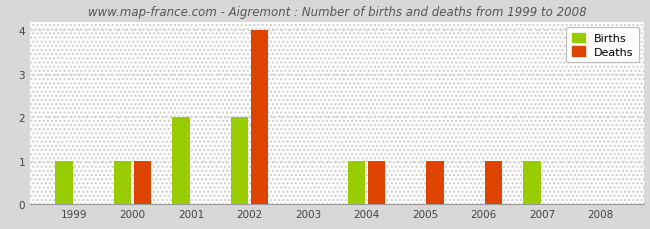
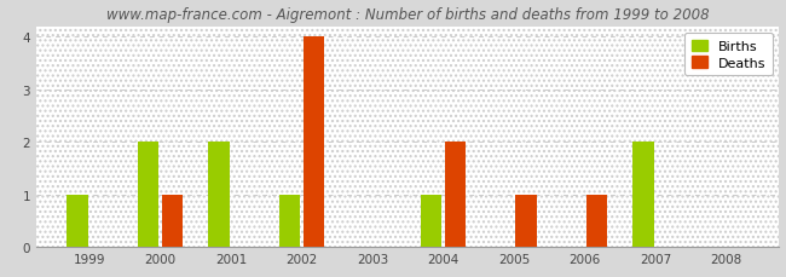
Births/2000: 1 -> 2
Births/2002: 2 -> 1
Deaths/2004: 1 -> 2
Births/2007: 1 -> 2
